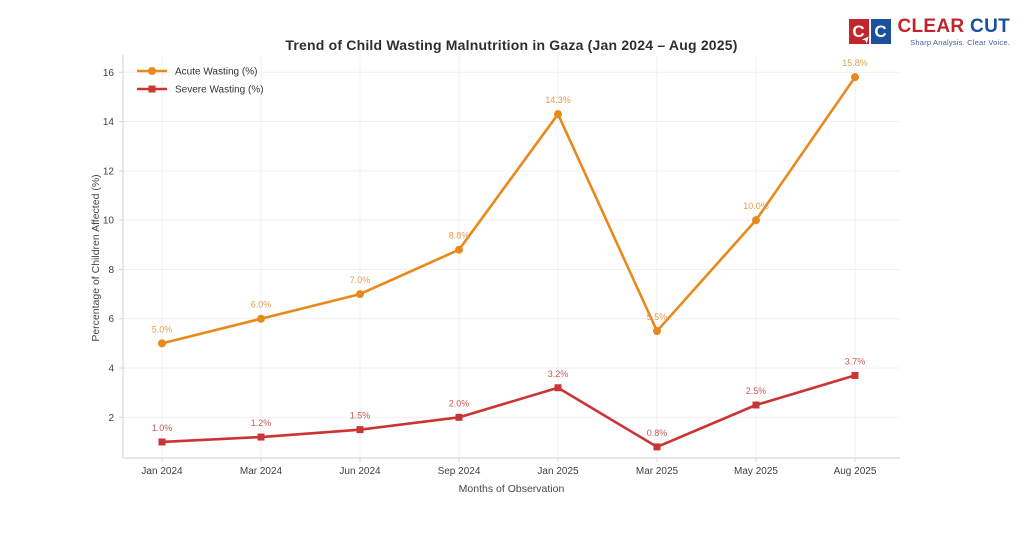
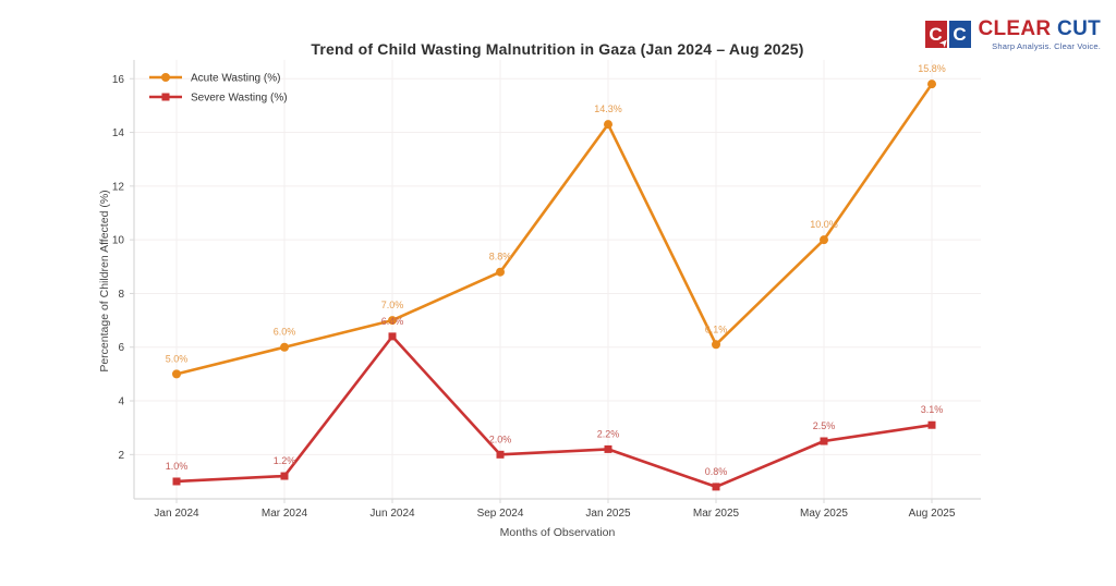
Severe Wasting (%)/Jun 2024: 1.5% -> 6.4%
Severe Wasting (%)/Jan 2025: 3.2% -> 2.2%
Acute Wasting (%)/Mar 2025: 5.5% -> 6.1%
Severe Wasting (%)/Aug 2025: 3.7% -> 3.1%
